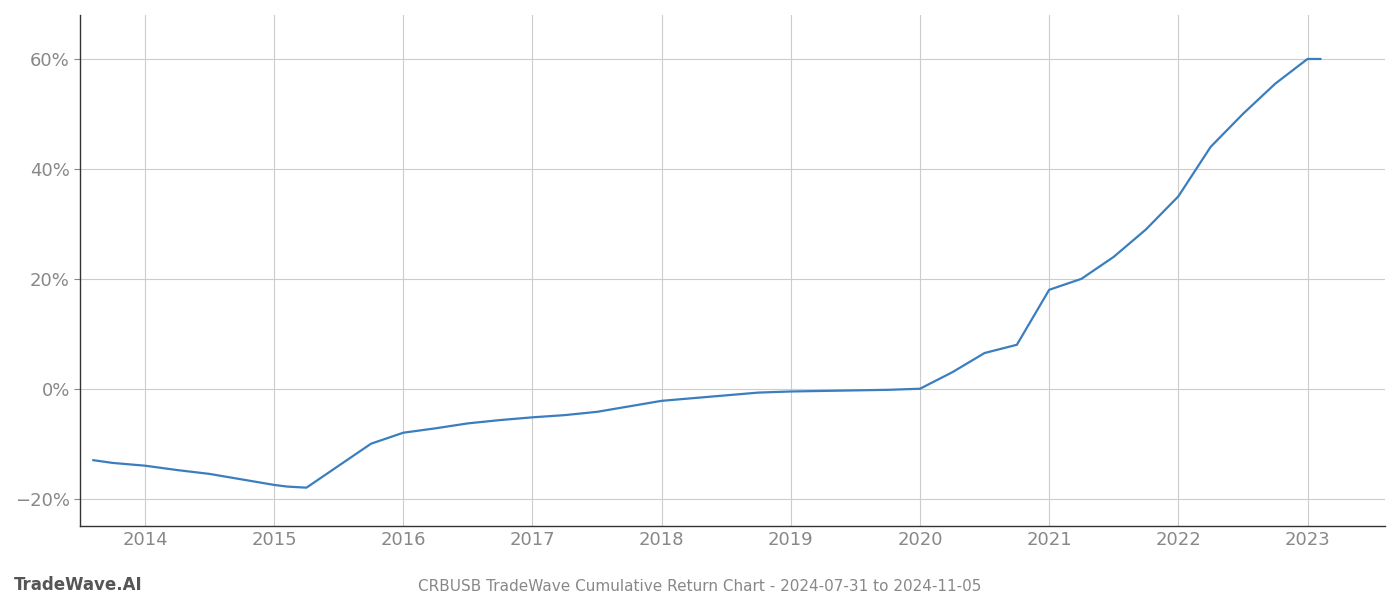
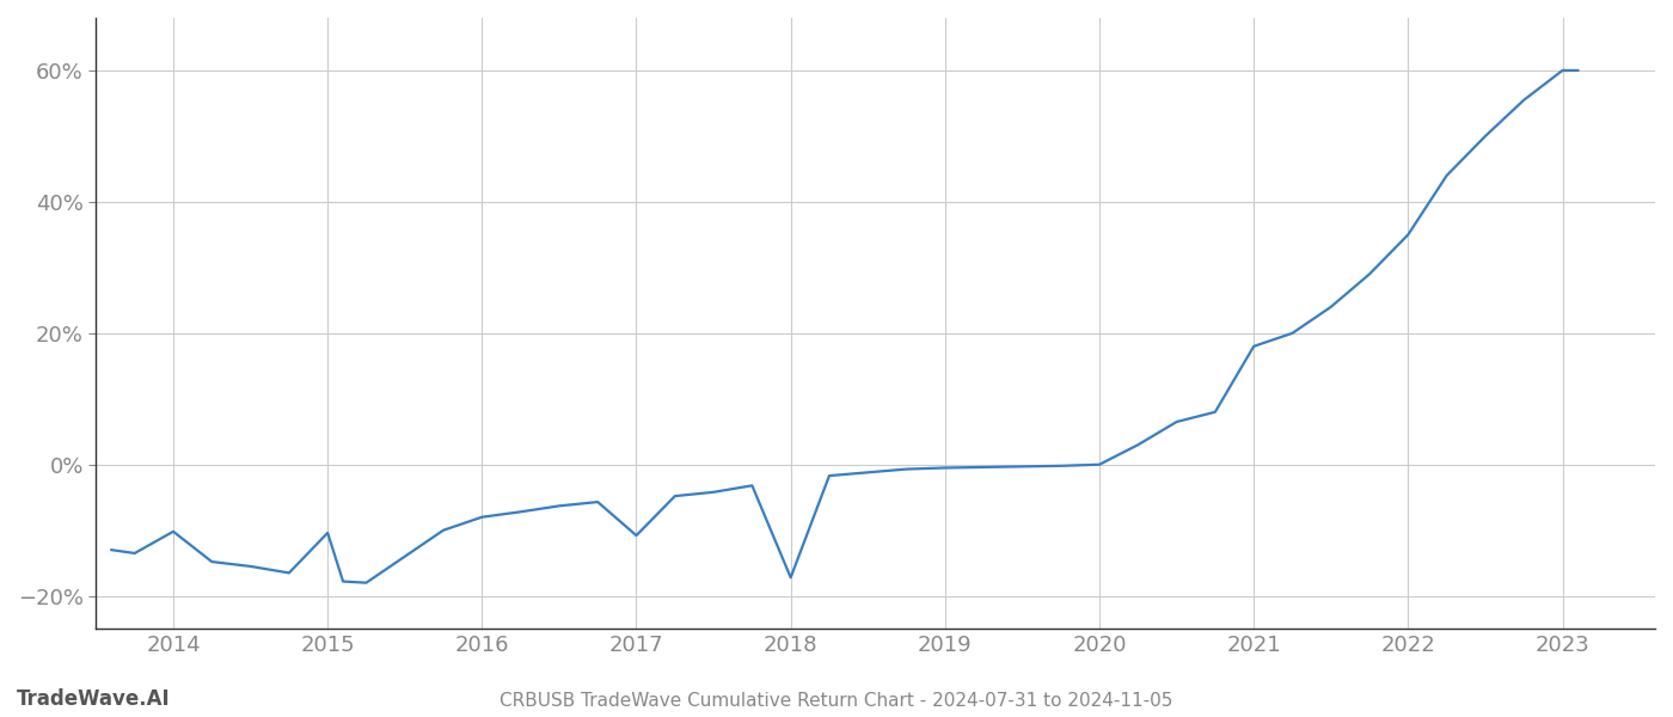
2014: -14.0% -> -10.2%
2015: -17.5% -> -10.4%
2017: -5.2% -> -10.8%
2018: -2.2% -> -17.2%
